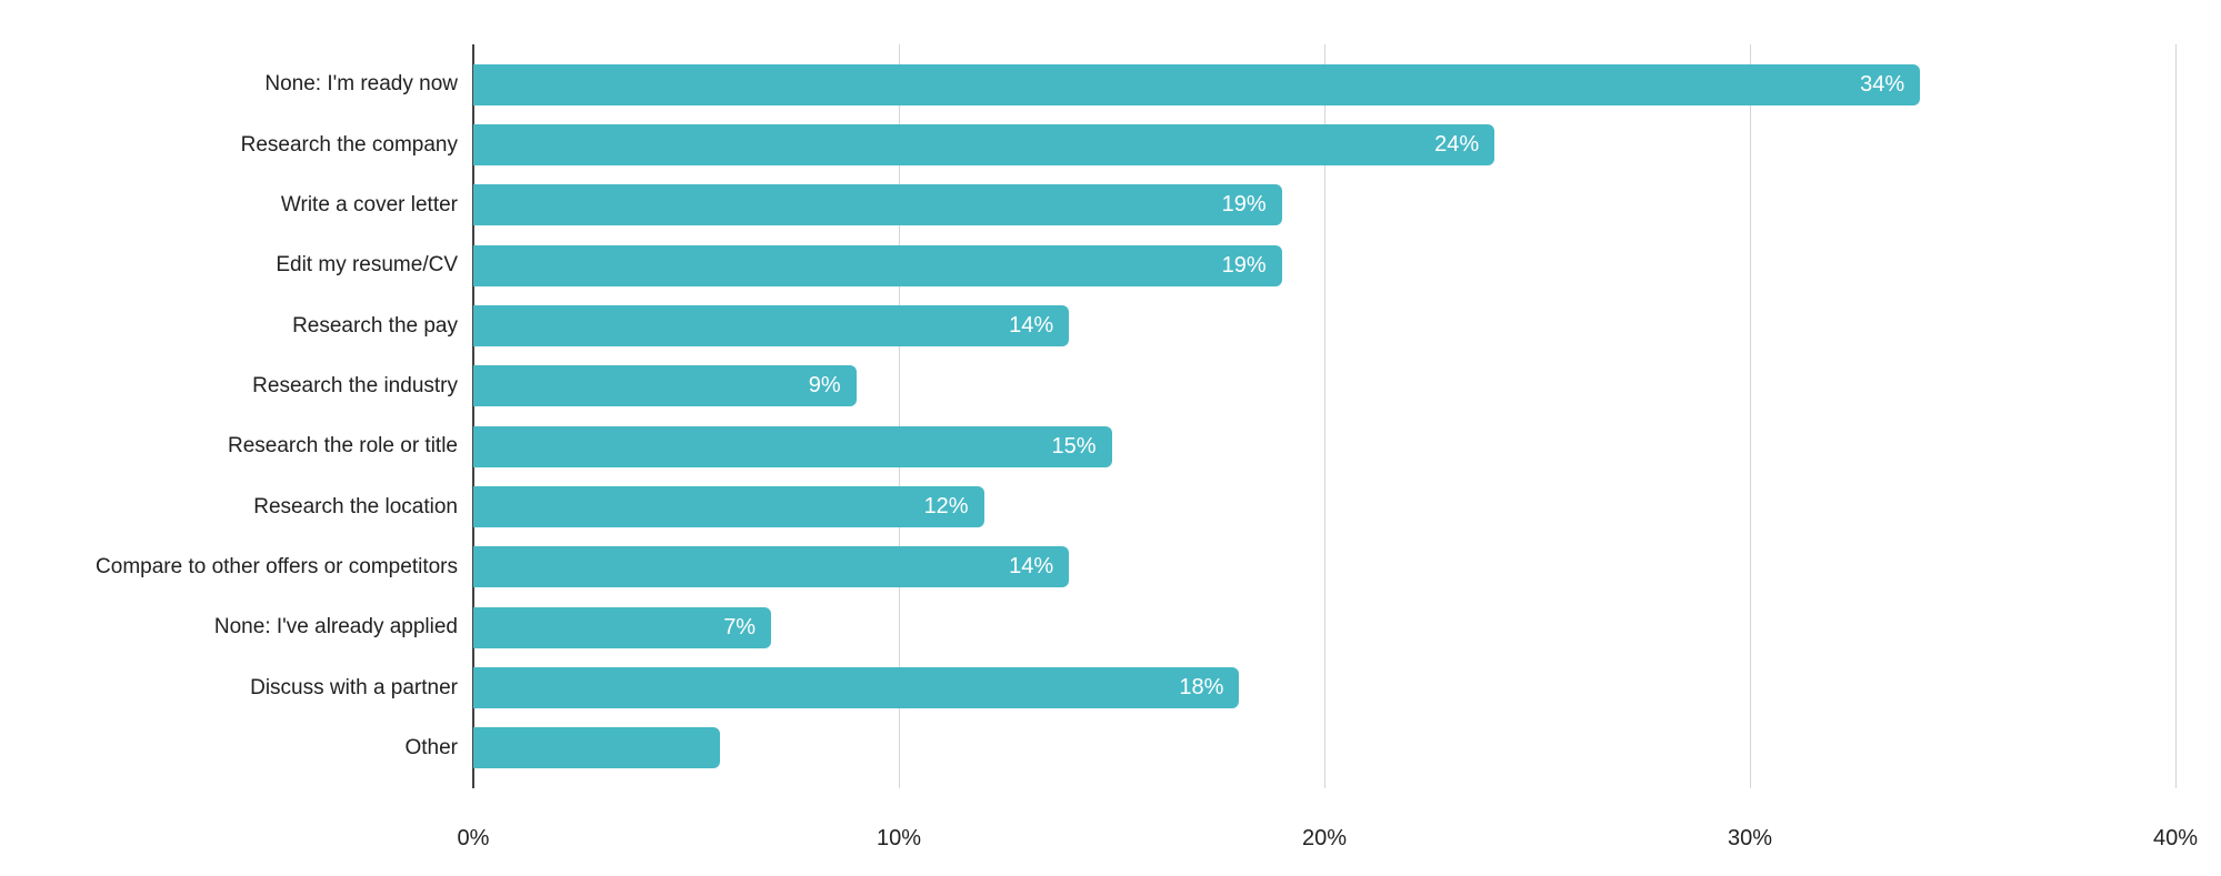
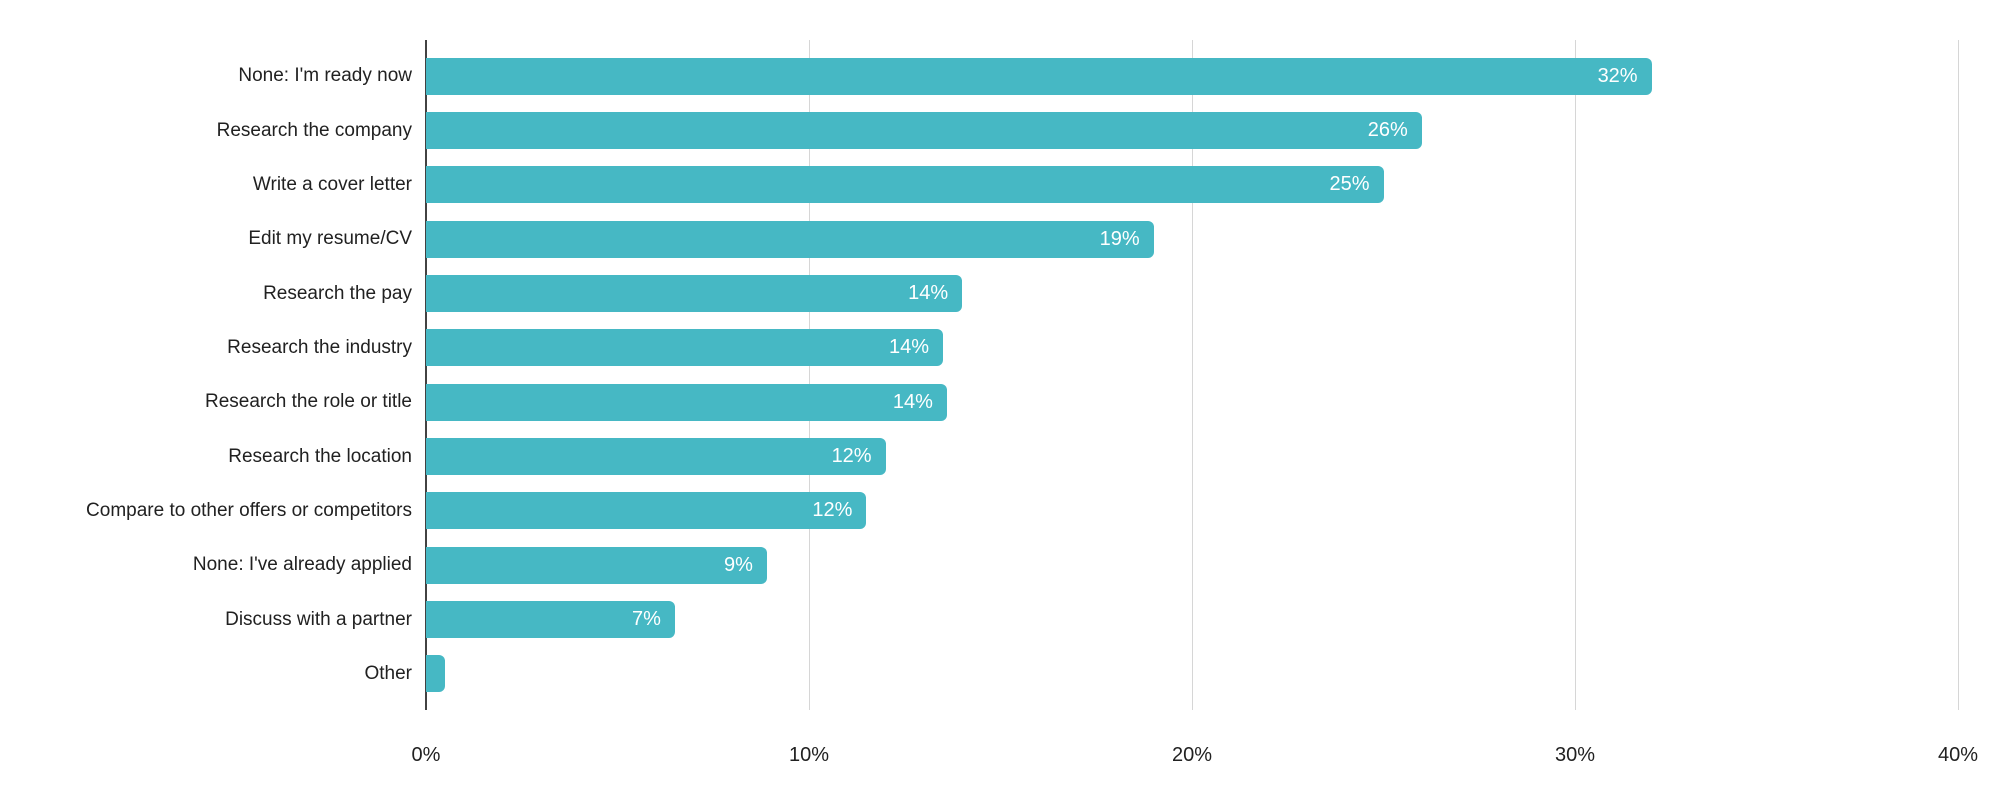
None: I'm ready now: 34% -> 32%
Research the company: 24% -> 26%
Write a cover letter: 19% -> 25%
Research the industry: 9% -> 14%
Research the role or title: 15% -> 14%
Compare to other offers or competitors: 14% -> 12%
None: I've already applied: 7% -> 9%
Discuss with a partner: 18% -> 7%
Other: 5.8% -> 0.5%
